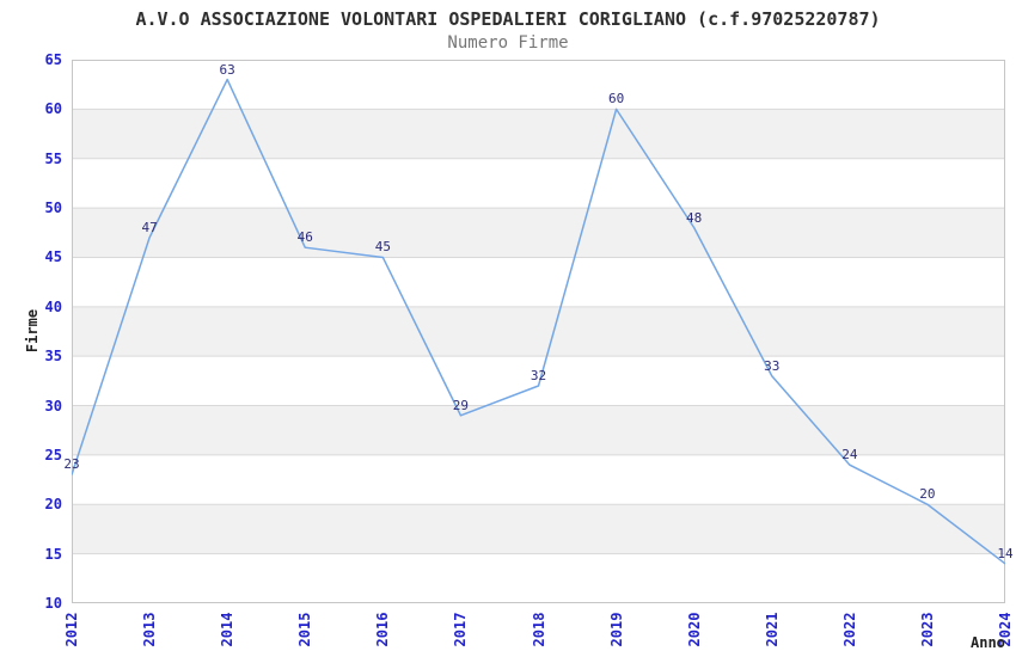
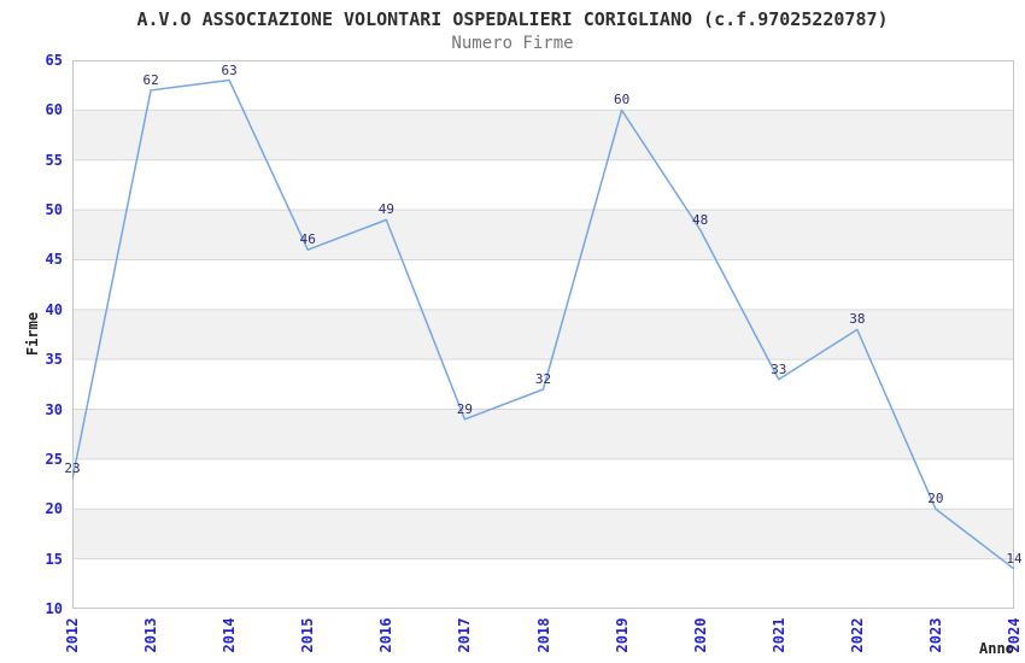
2013: 47 -> 62
2016: 45 -> 49
2022: 24 -> 38
